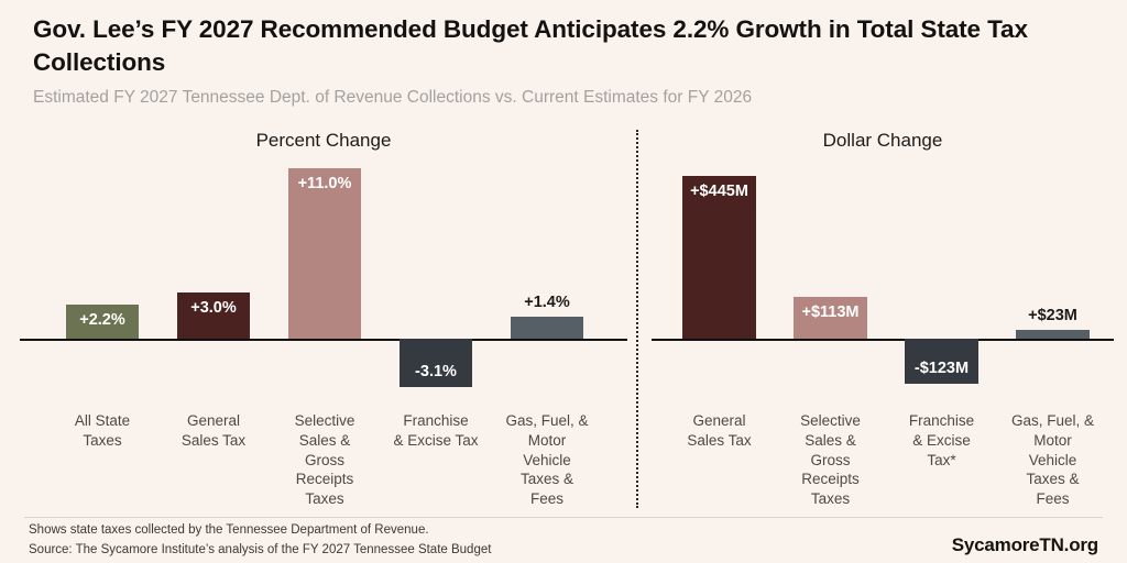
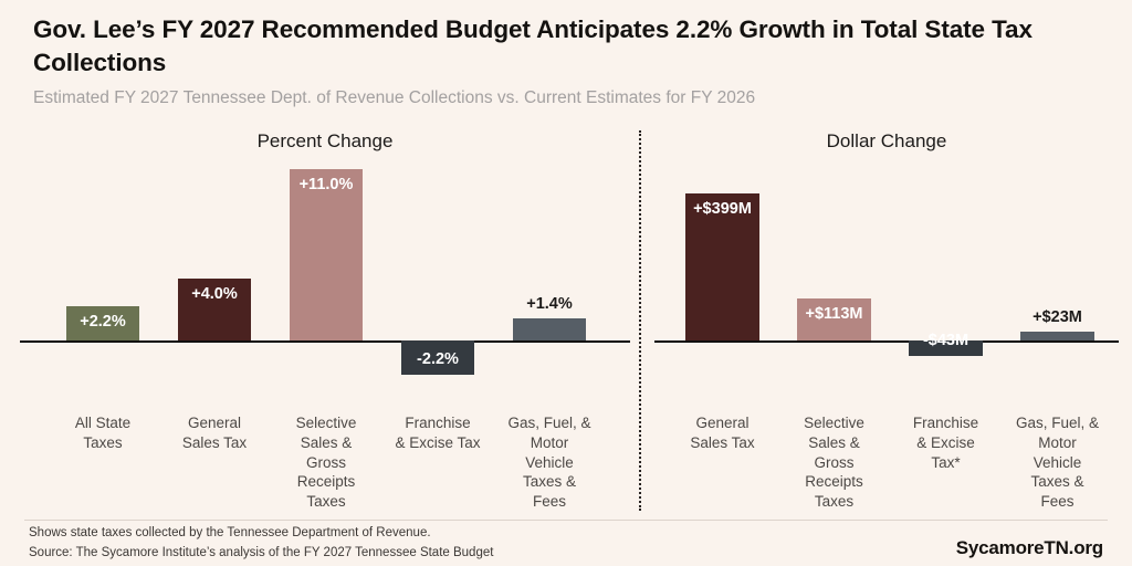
Percent Change/General Sales Tax: +3.0% -> +4.0%
Percent Change/Franchise & Excise Tax: -3.1% -> -2.2%
Dollar Change/General Sales Tax: +$445M -> +$399M
Dollar Change/Franchise & Excise Tax*: -$123M -> -$43M
